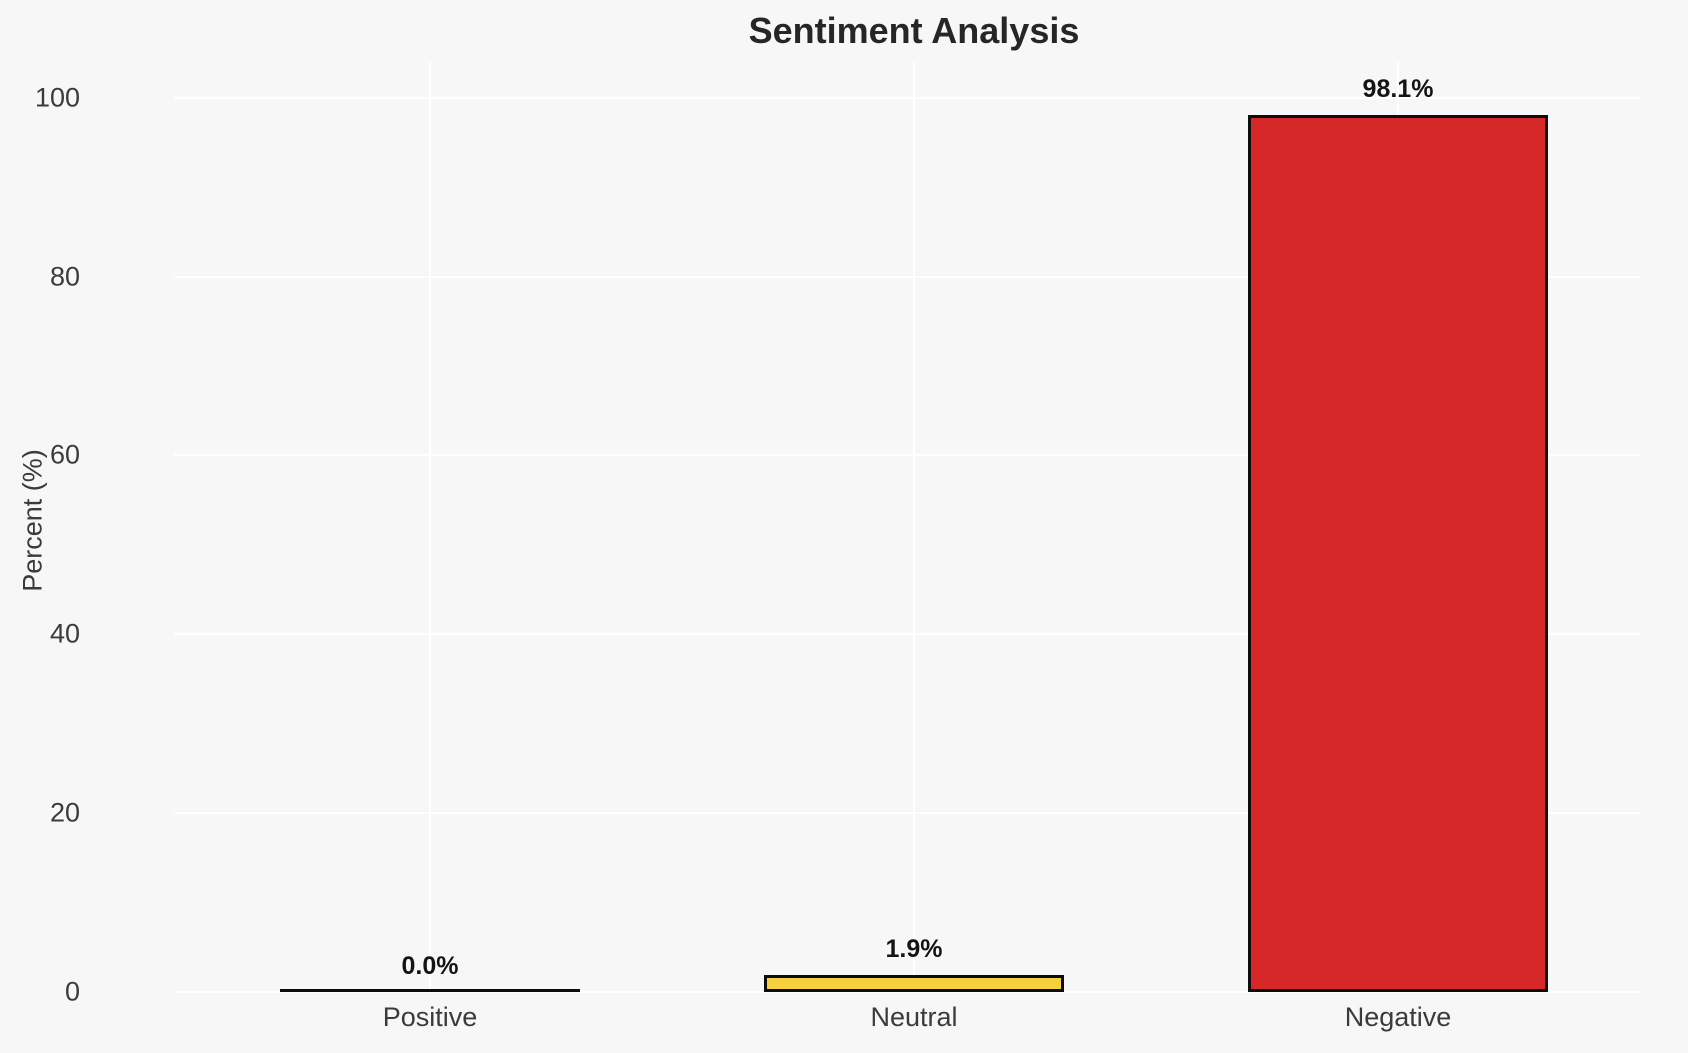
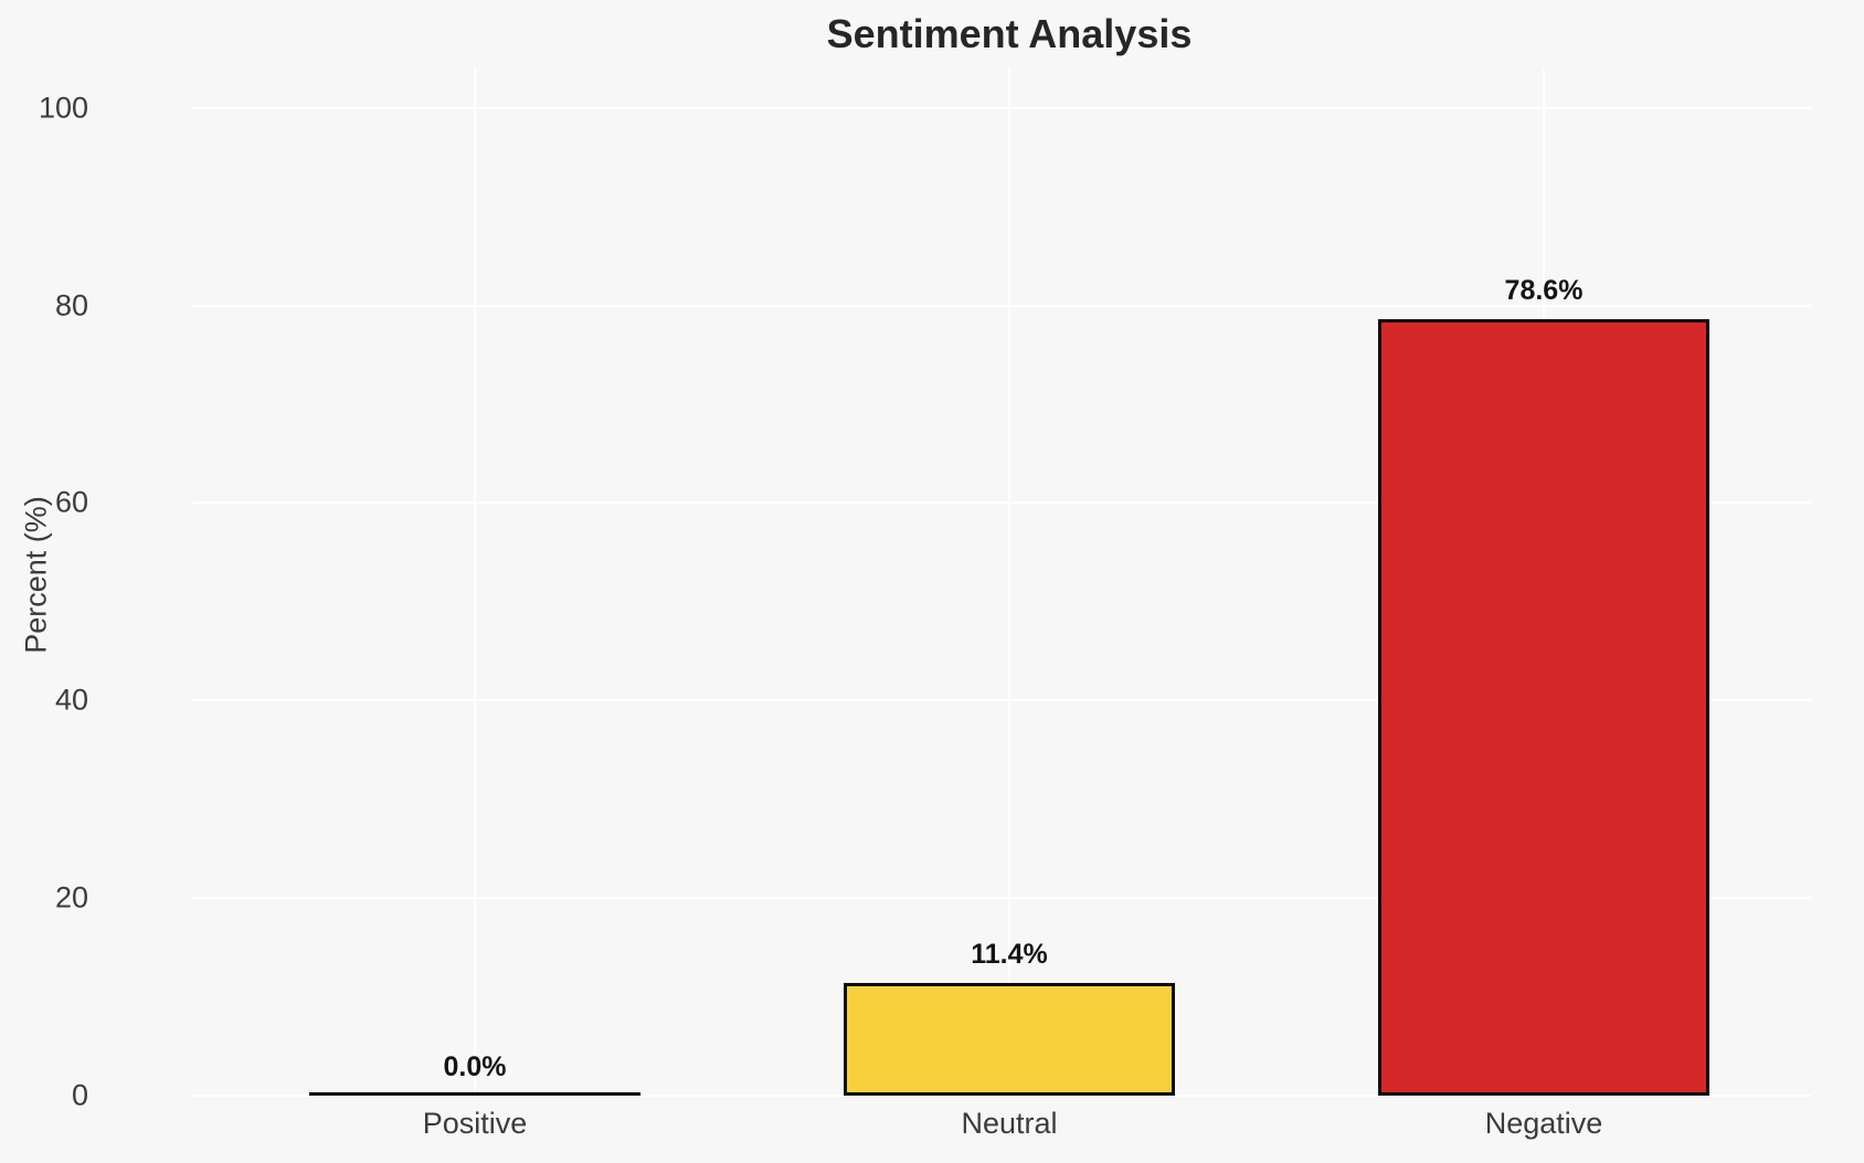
Neutral: 1.9% -> 11.4%
Negative: 98.1% -> 78.6%
